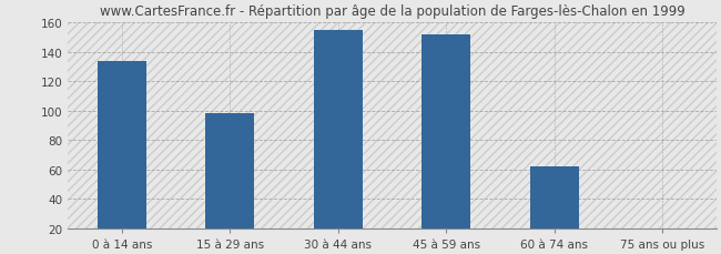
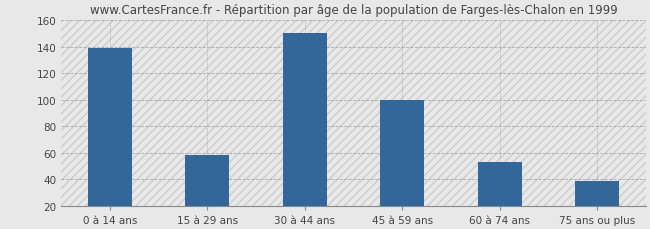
0 à 14 ans: 134 -> 139
15 à 29 ans: 98 -> 58
30 à 44 ans: 155 -> 150
45 à 59 ans: 152 -> 100
60 à 74 ans: 62 -> 53
75 ans ou plus: 20 -> 39
